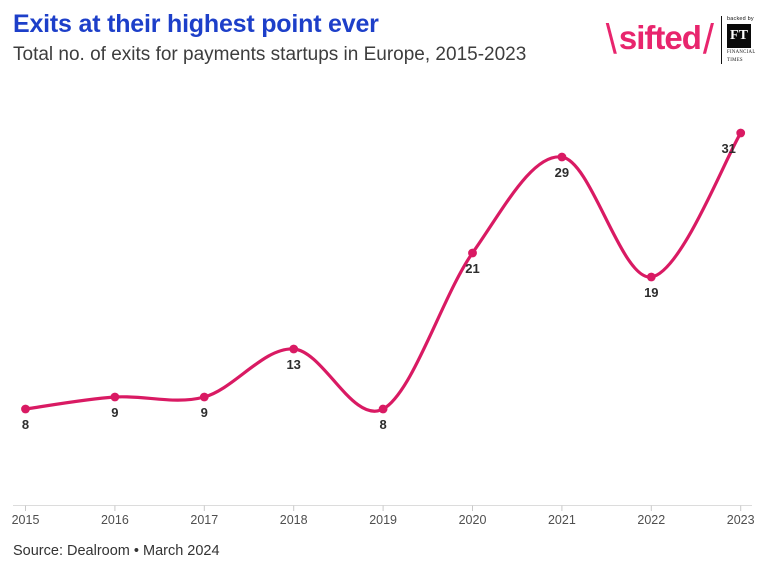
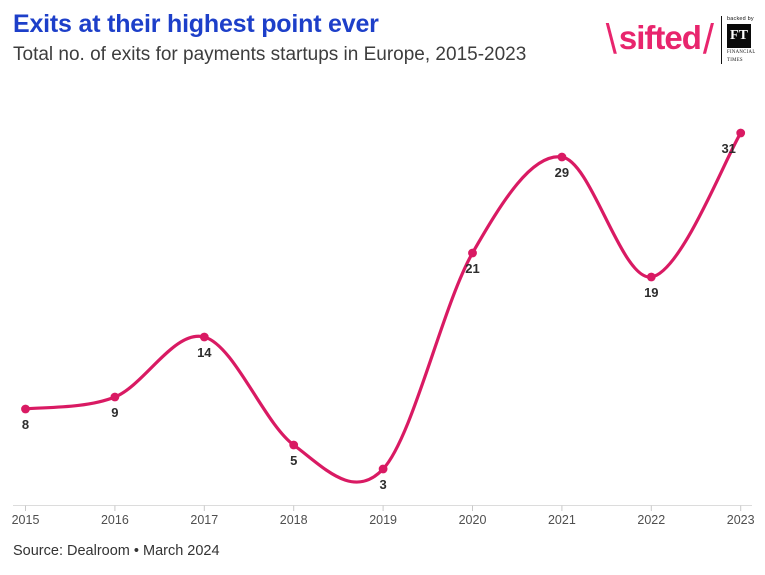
2017: 9 -> 14
2018: 13 -> 5
2019: 8 -> 3
